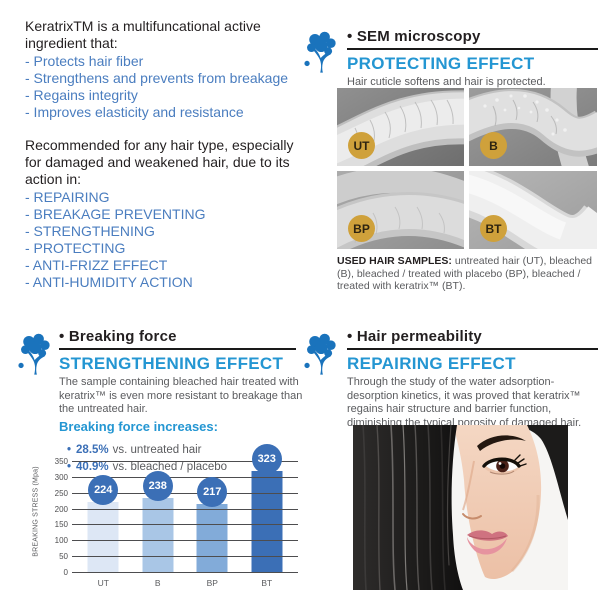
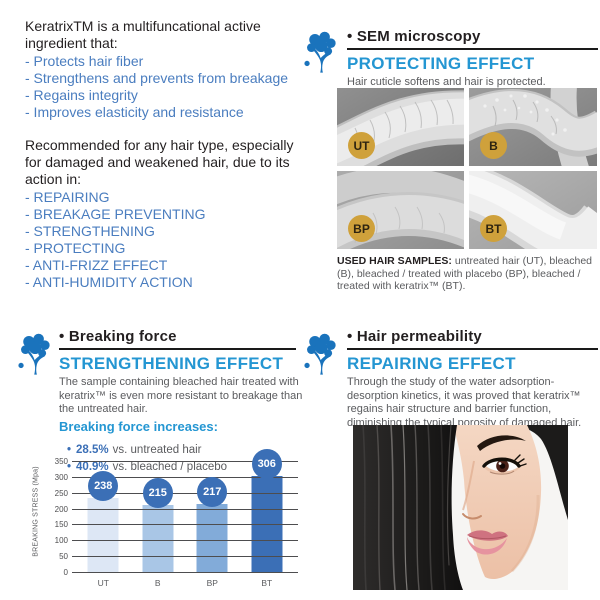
UT: 224 -> 238
B: 238 -> 215
BT: 323 -> 306
